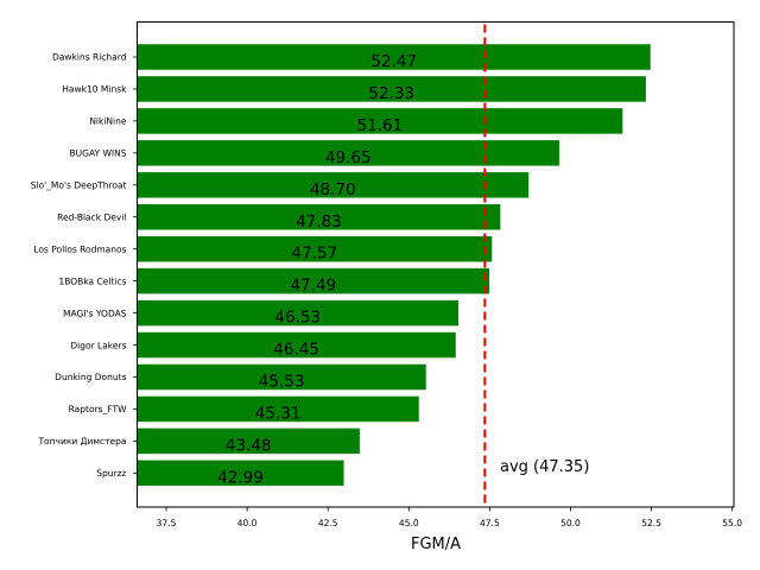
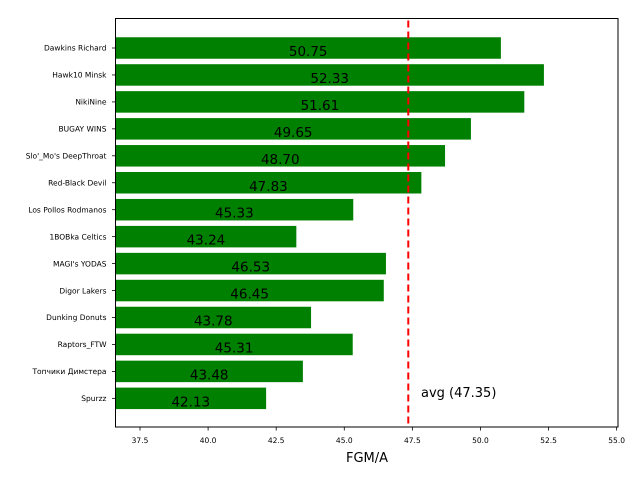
Dawkins Richard: 52.47 -> 50.75
Los Pollos Rodmanos: 47.57 -> 45.33
1BOBka Celtics: 47.49 -> 43.24
Dunking Donuts: 45.53 -> 43.78
Spurzz: 42.99 -> 42.13
